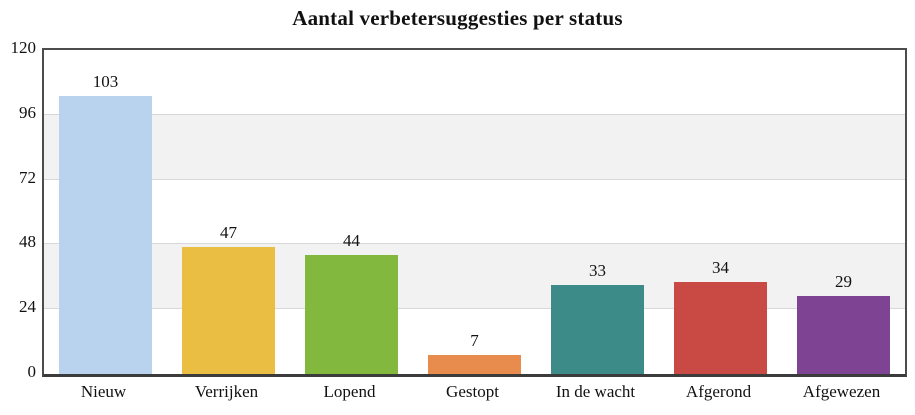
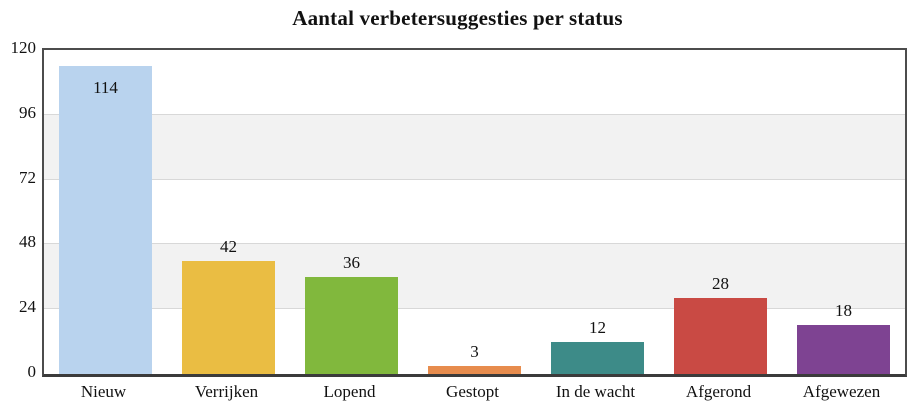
Nieuw: 103 -> 114
Verrijken: 47 -> 42
Lopend: 44 -> 36
Gestopt: 7 -> 3
In de wacht: 33 -> 12
Afgerond: 34 -> 28
Afgewezen: 29 -> 18
